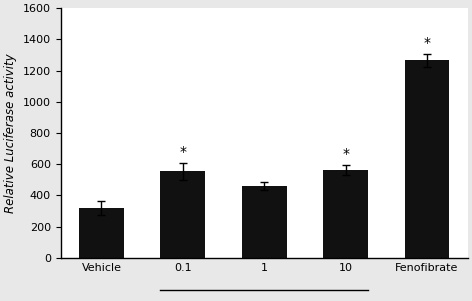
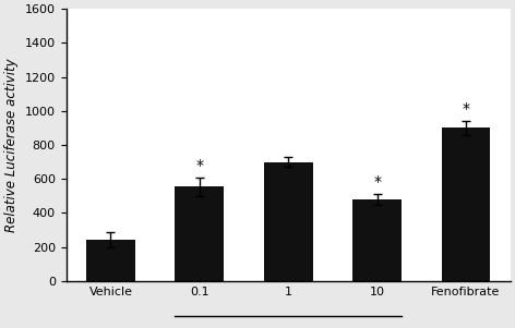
Vehicle: 320 -> 240
1: 460 -> 700
10: 560 -> 480
Fenofibrate: 1260 -> 900
